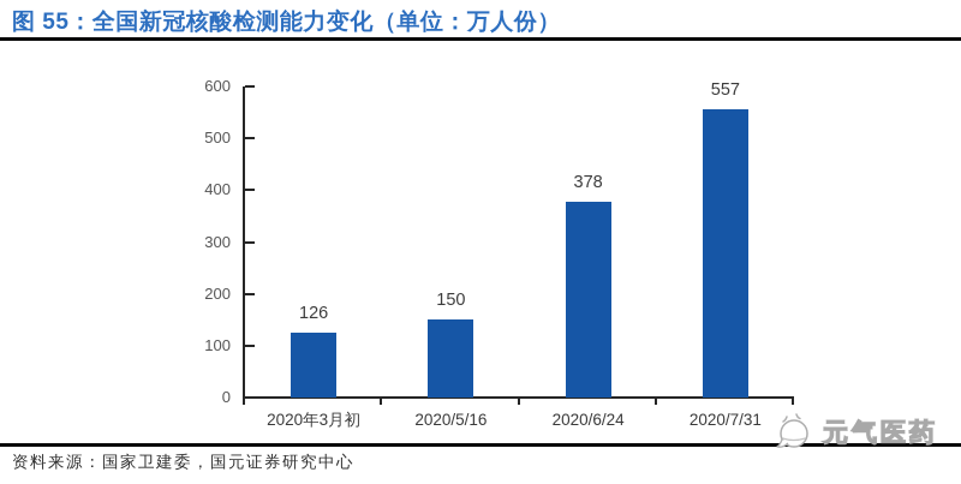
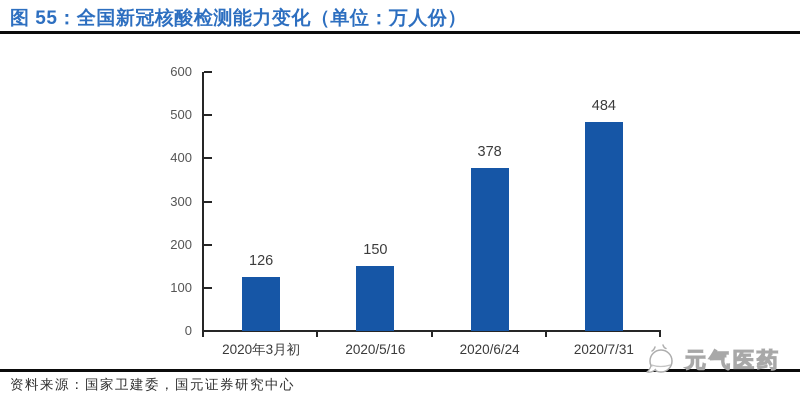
2020/7/31: 557 -> 484
